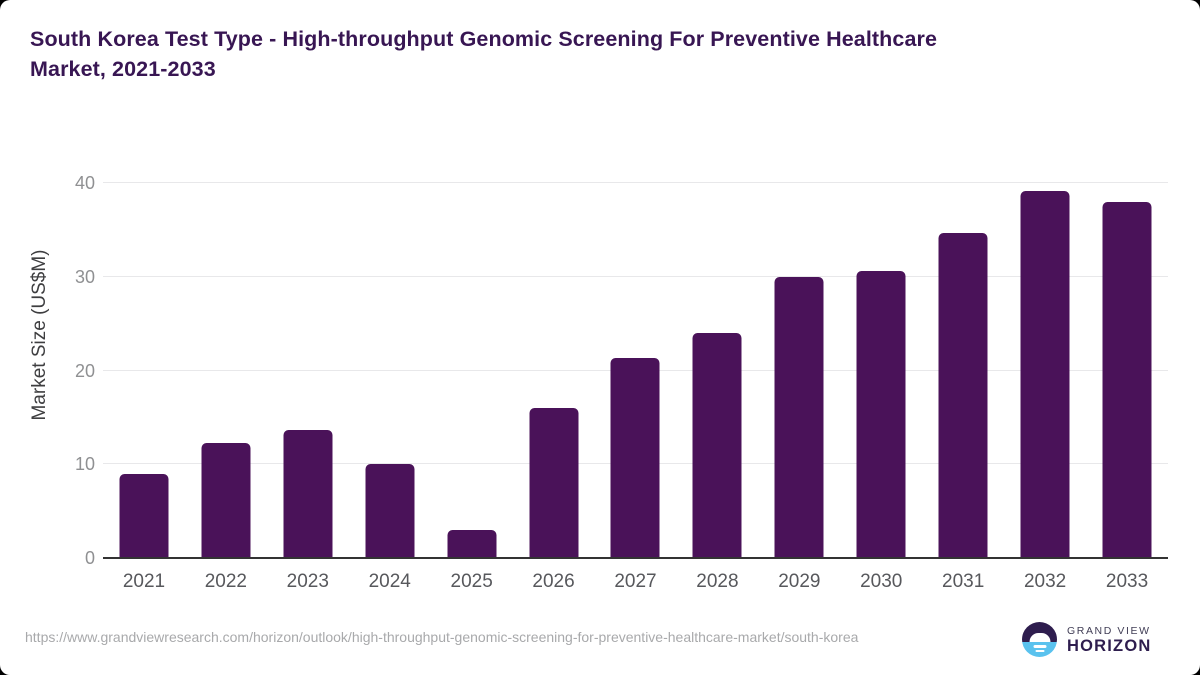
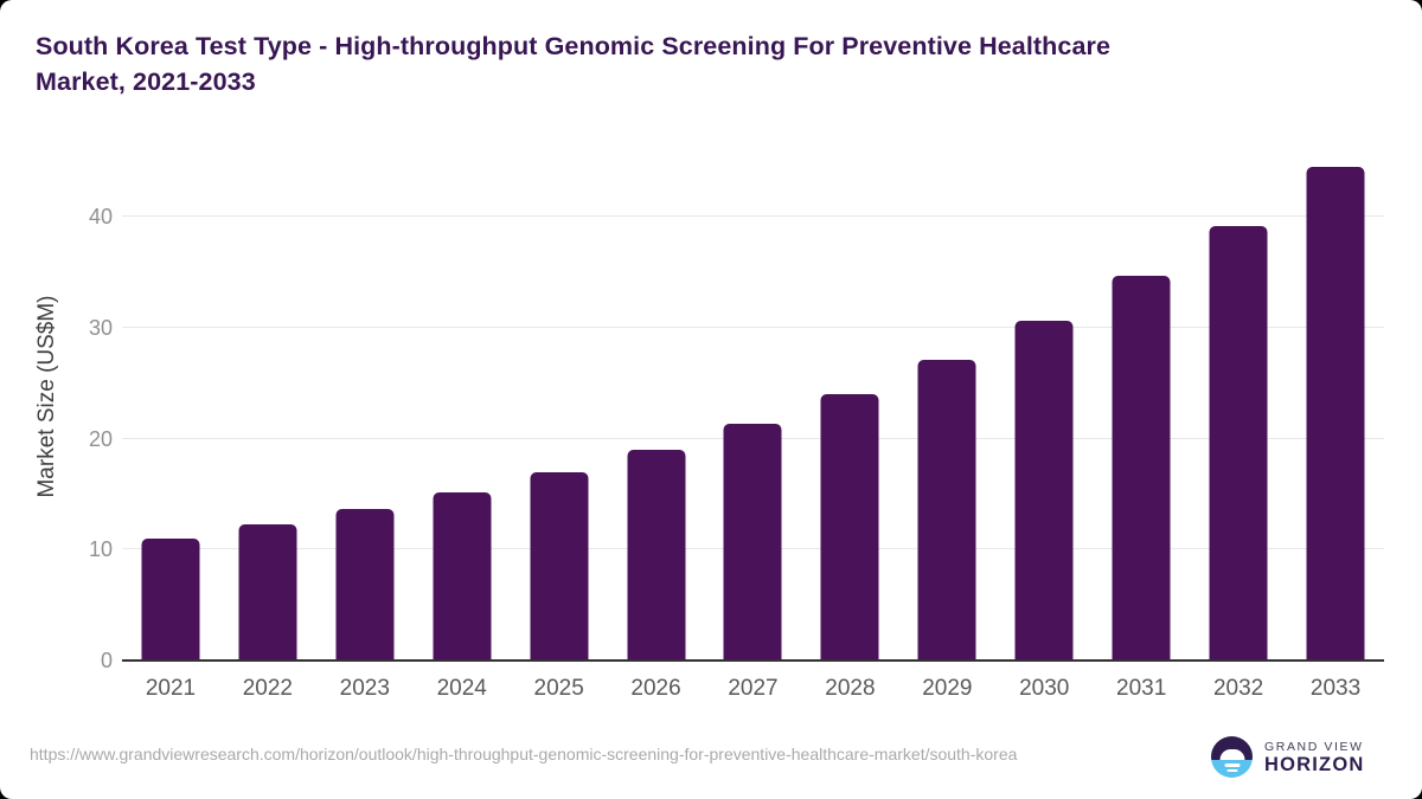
2021: 9 -> 11
2024: 10 -> 15
2025: 3 -> 17
2026: 16 -> 19
2029: 30 -> 27
2033: 38 -> 44
